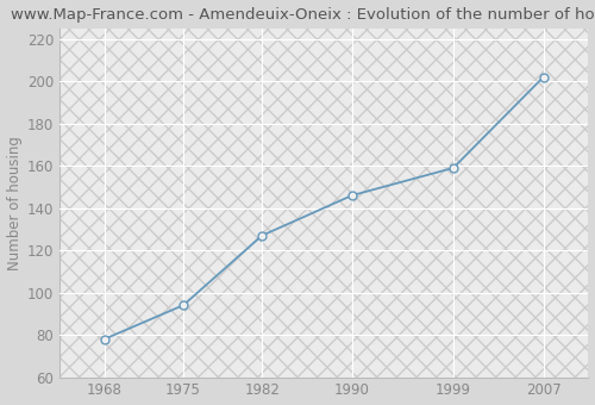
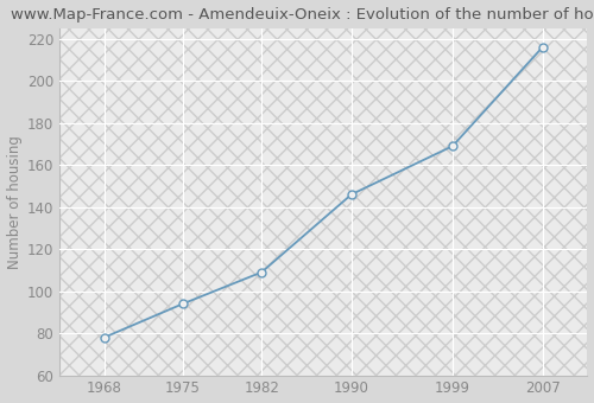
1982: 127 -> 109
1999: 159 -> 169
2007: 202 -> 216
